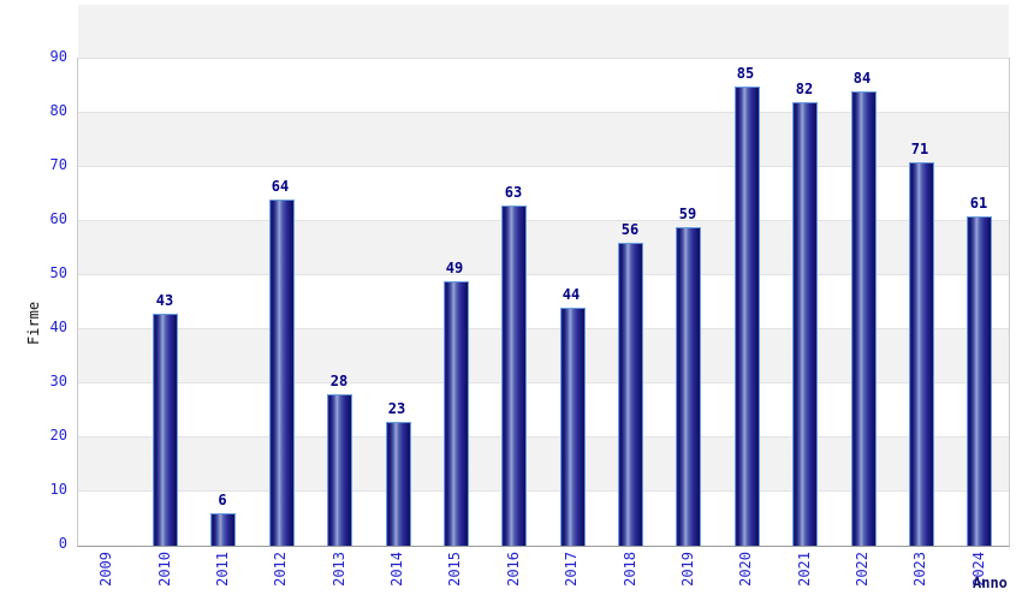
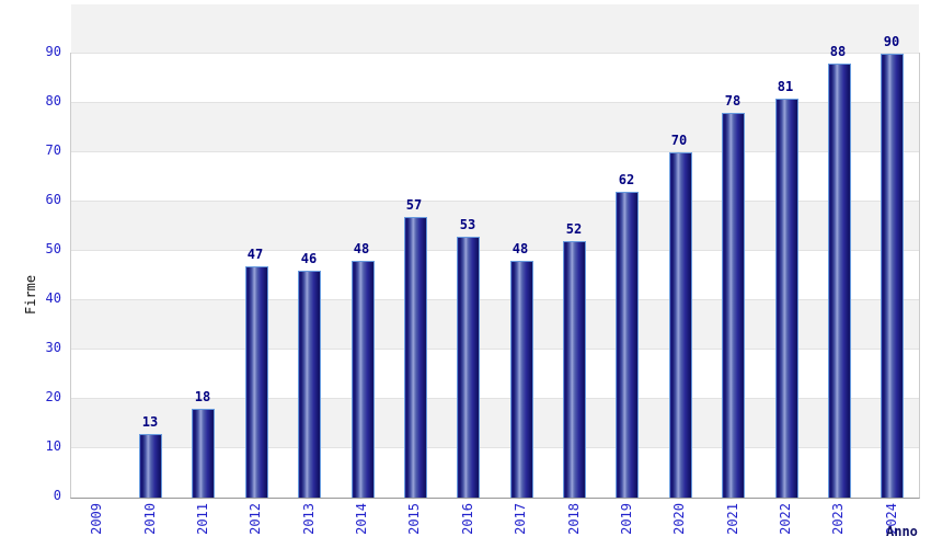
2010: 43 -> 13
2011: 6 -> 18
2012: 64 -> 47
2013: 28 -> 46
2014: 23 -> 48
2015: 49 -> 57
2016: 63 -> 53
2017: 44 -> 48
2018: 56 -> 52
2019: 59 -> 62
2020: 85 -> 70
2021: 82 -> 78
2022: 84 -> 81
2023: 71 -> 88
2024: 61 -> 90
